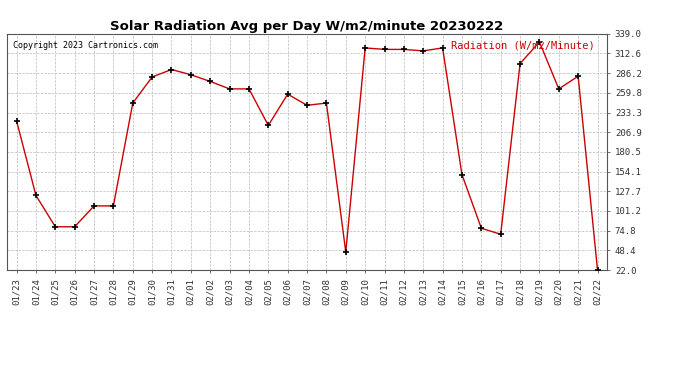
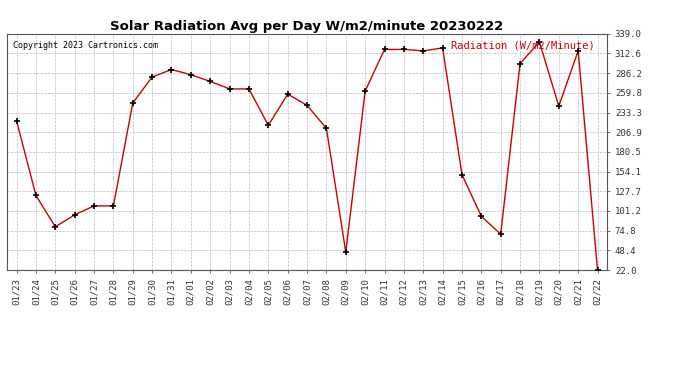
01/26: 80 -> 96
02/08: 246 -> 212
02/10: 320 -> 262
02/16: 78 -> 94
02/20: 265 -> 242
02/21: 282 -> 316
